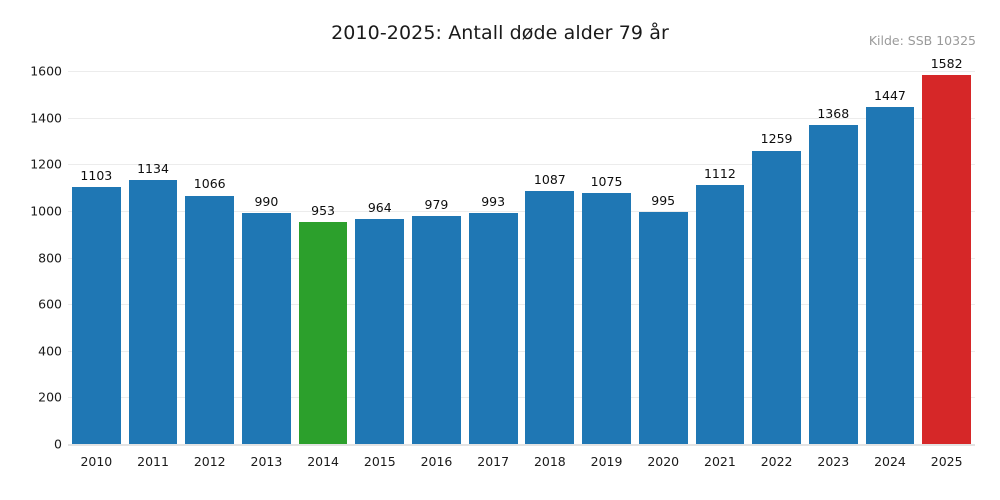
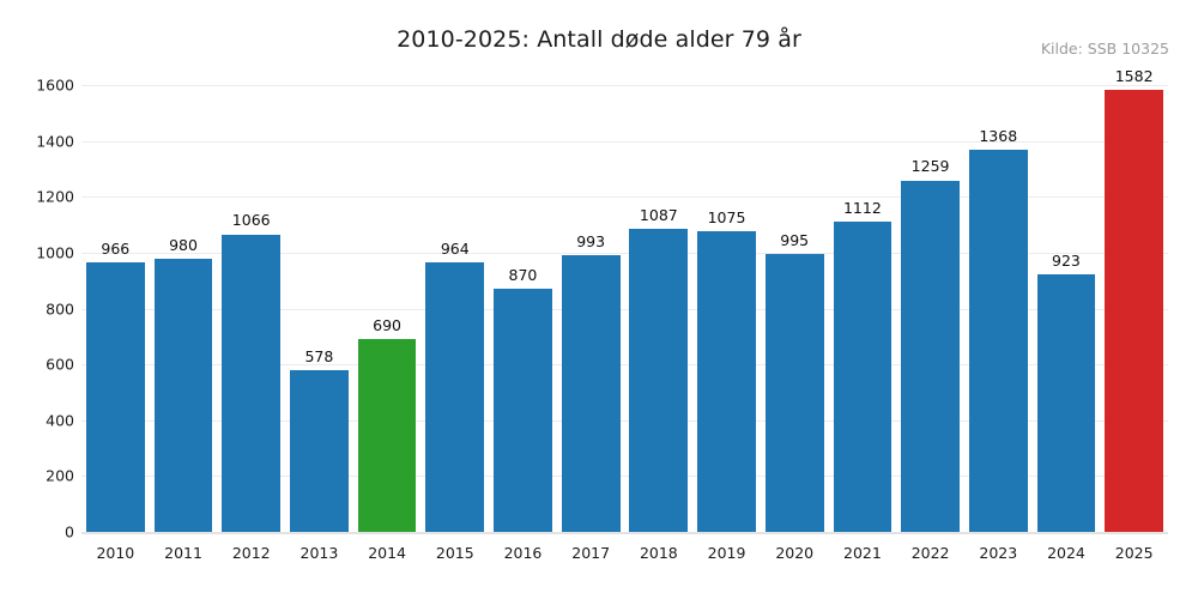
2010: 1103 -> 966
2011: 1134 -> 980
2013: 990 -> 578
2014: 953 -> 690
2016: 979 -> 870
2024: 1447 -> 923
